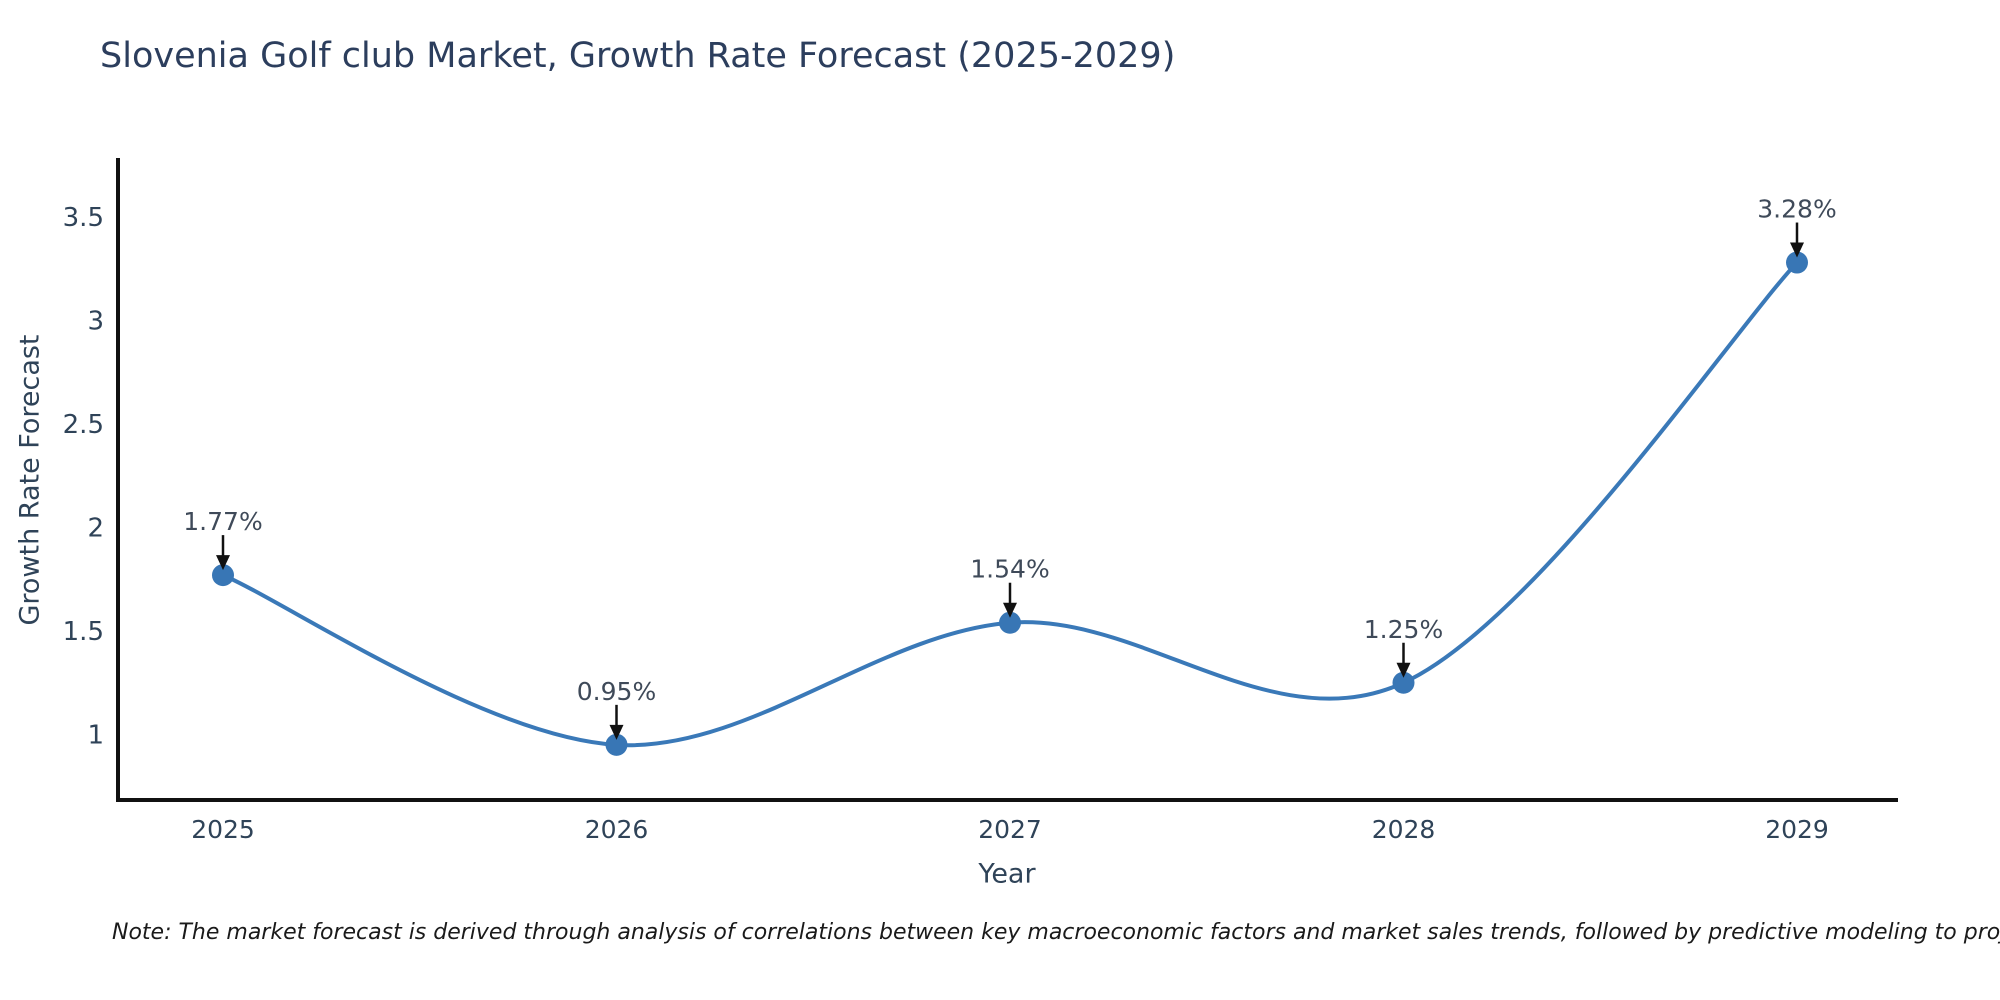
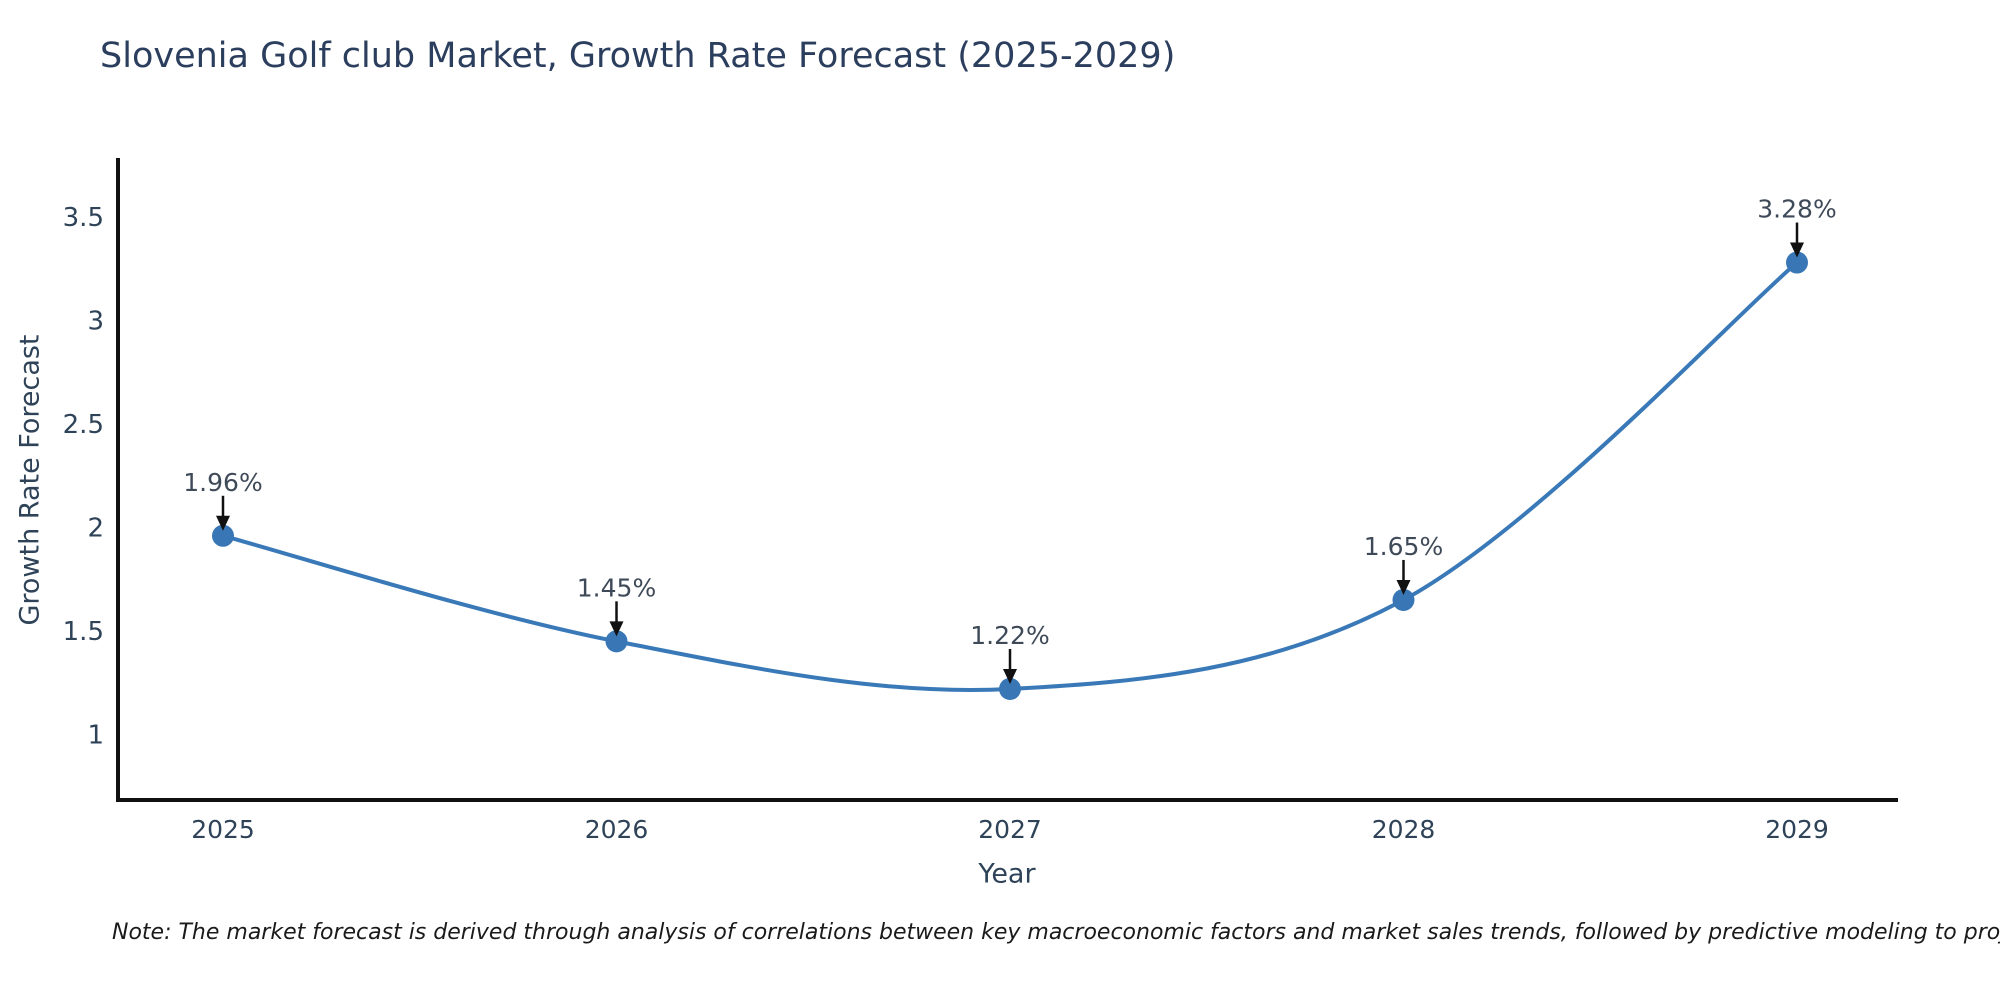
2025: 1.77% -> 1.96%
2026: 0.95% -> 1.45%
2027: 1.54% -> 1.22%
2028: 1.25% -> 1.65%
